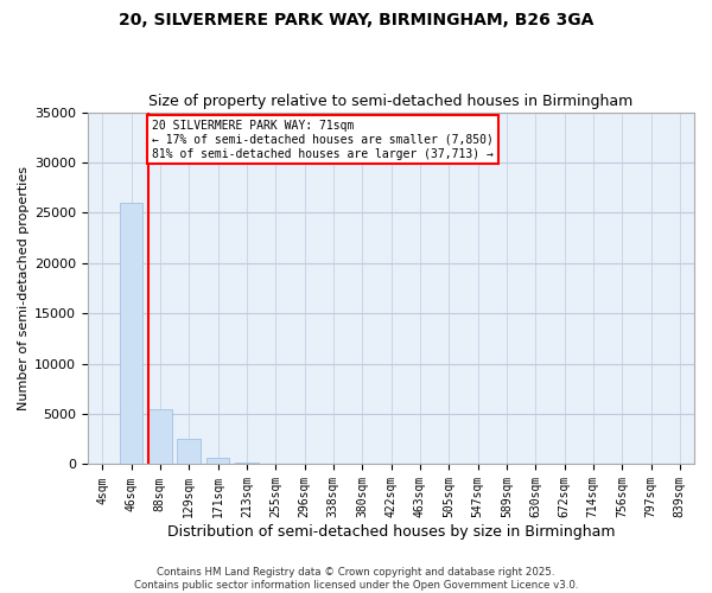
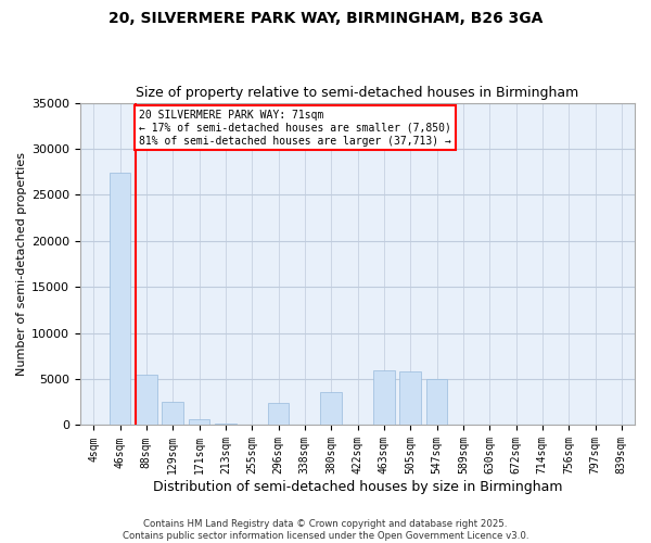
46sqm: 26000 -> 27400
296sqm: 0 -> 2400
380sqm: 0 -> 3600
463sqm: 0 -> 6000
505sqm: 0 -> 5800
547sqm: 0 -> 5000
